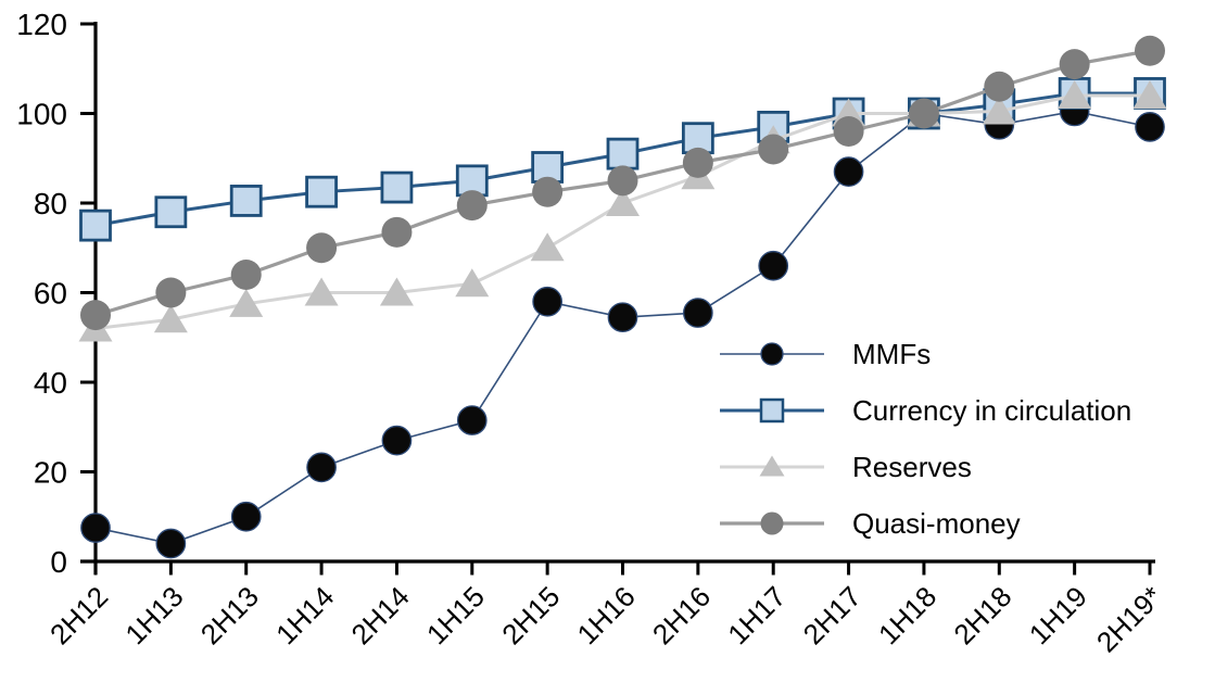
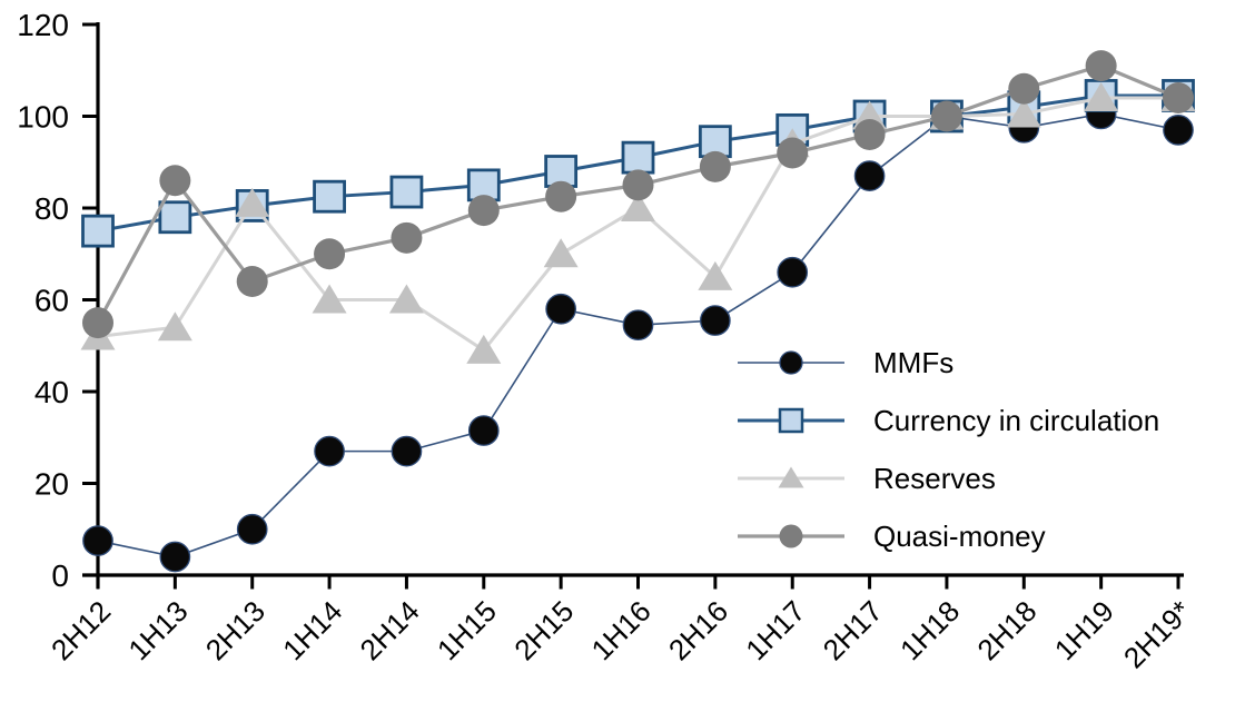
Quasi-money/1H13: 60 -> 86
Reserves/2H13: 58 -> 81
MMFs/1H14: 21 -> 27
Reserves/1H15: 62 -> 49
Reserves/2H16: 86 -> 65
Quasi-money/2H19*: 114 -> 104
